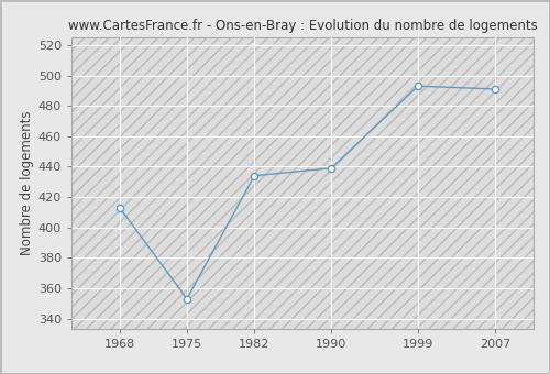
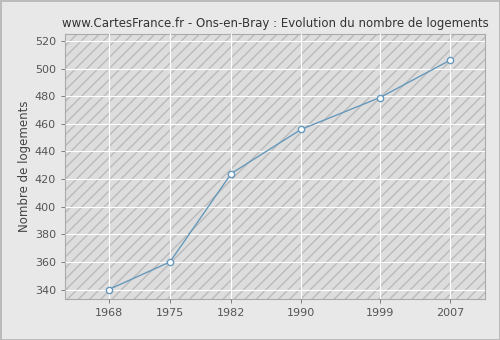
1968: 413 -> 340
1975: 353 -> 360
1982: 434 -> 424
1990: 439 -> 456
1999: 493 -> 479
2007: 491 -> 506
